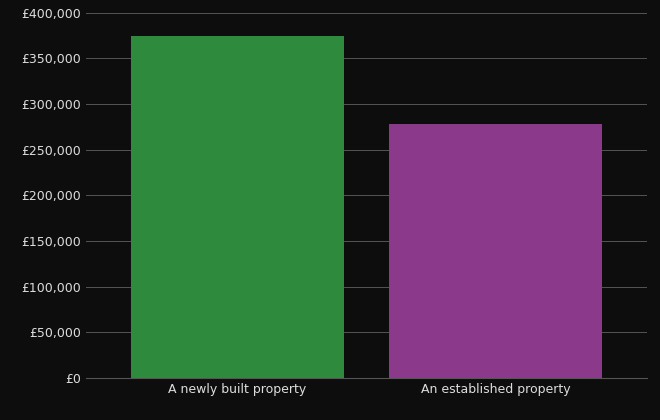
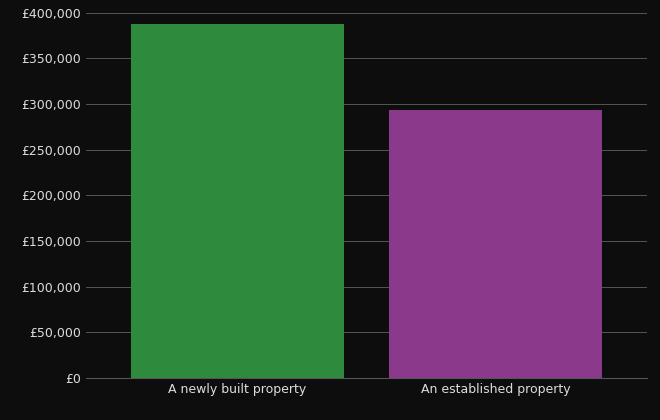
A newly built property: £374,000 -> £388,000
An established property: £278,000 -> £293,000
